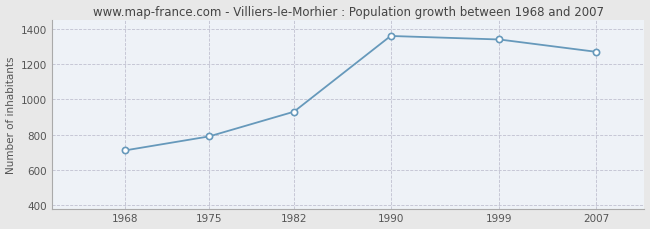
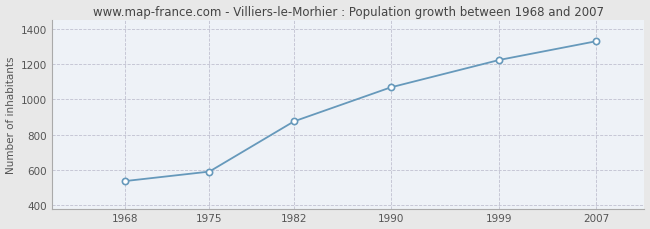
1968: 710 -> 540
1975: 790 -> 590
1982: 930 -> 880
1990: 1360 -> 1070
1999: 1340 -> 1220
2007: 1270 -> 1330
